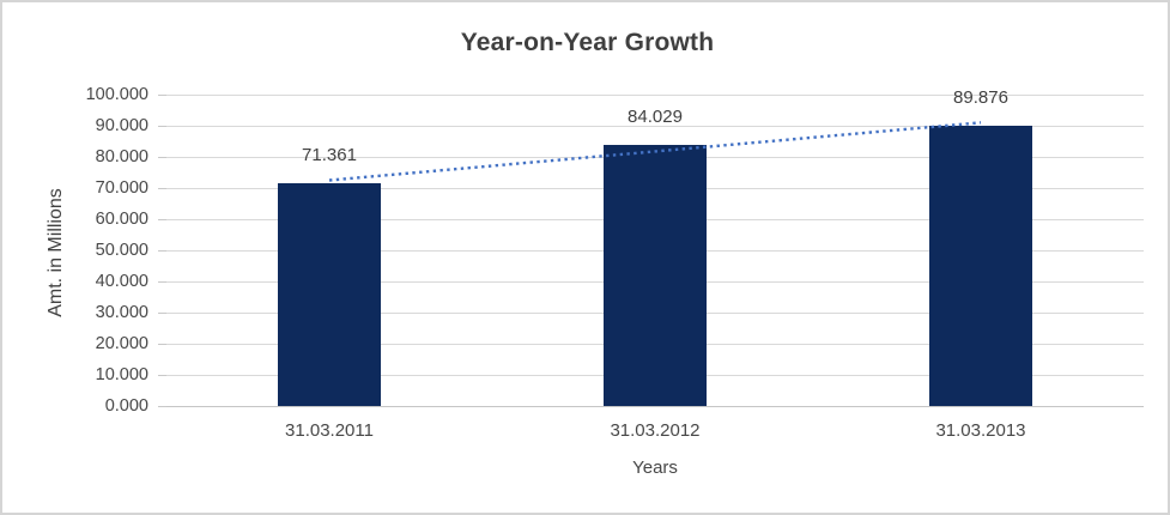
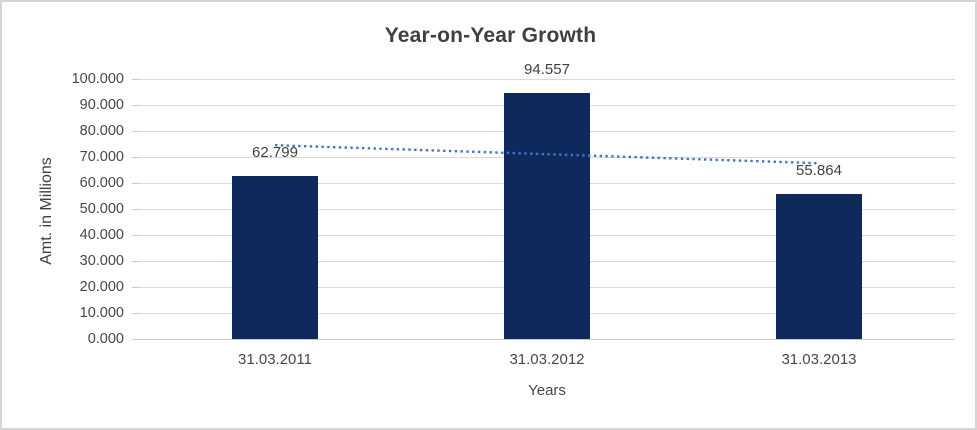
31.03.2011: 71.361 -> 62.799
31.03.2012: 84.029 -> 94.557
31.03.2013: 89.876 -> 55.864
